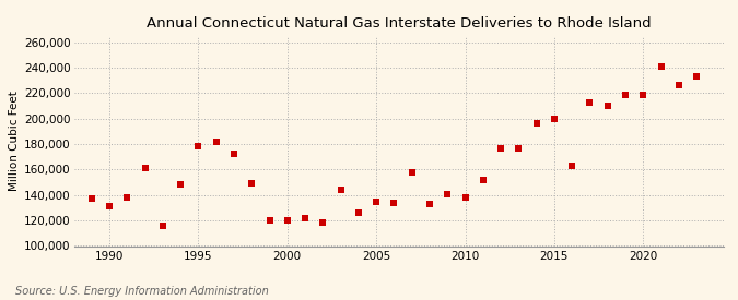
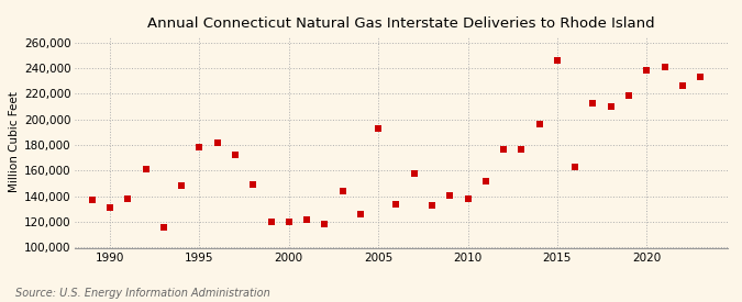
2005: 135,000 -> 193,000
2015: 200,000 -> 246,000
2020: 219,000 -> 238,000
